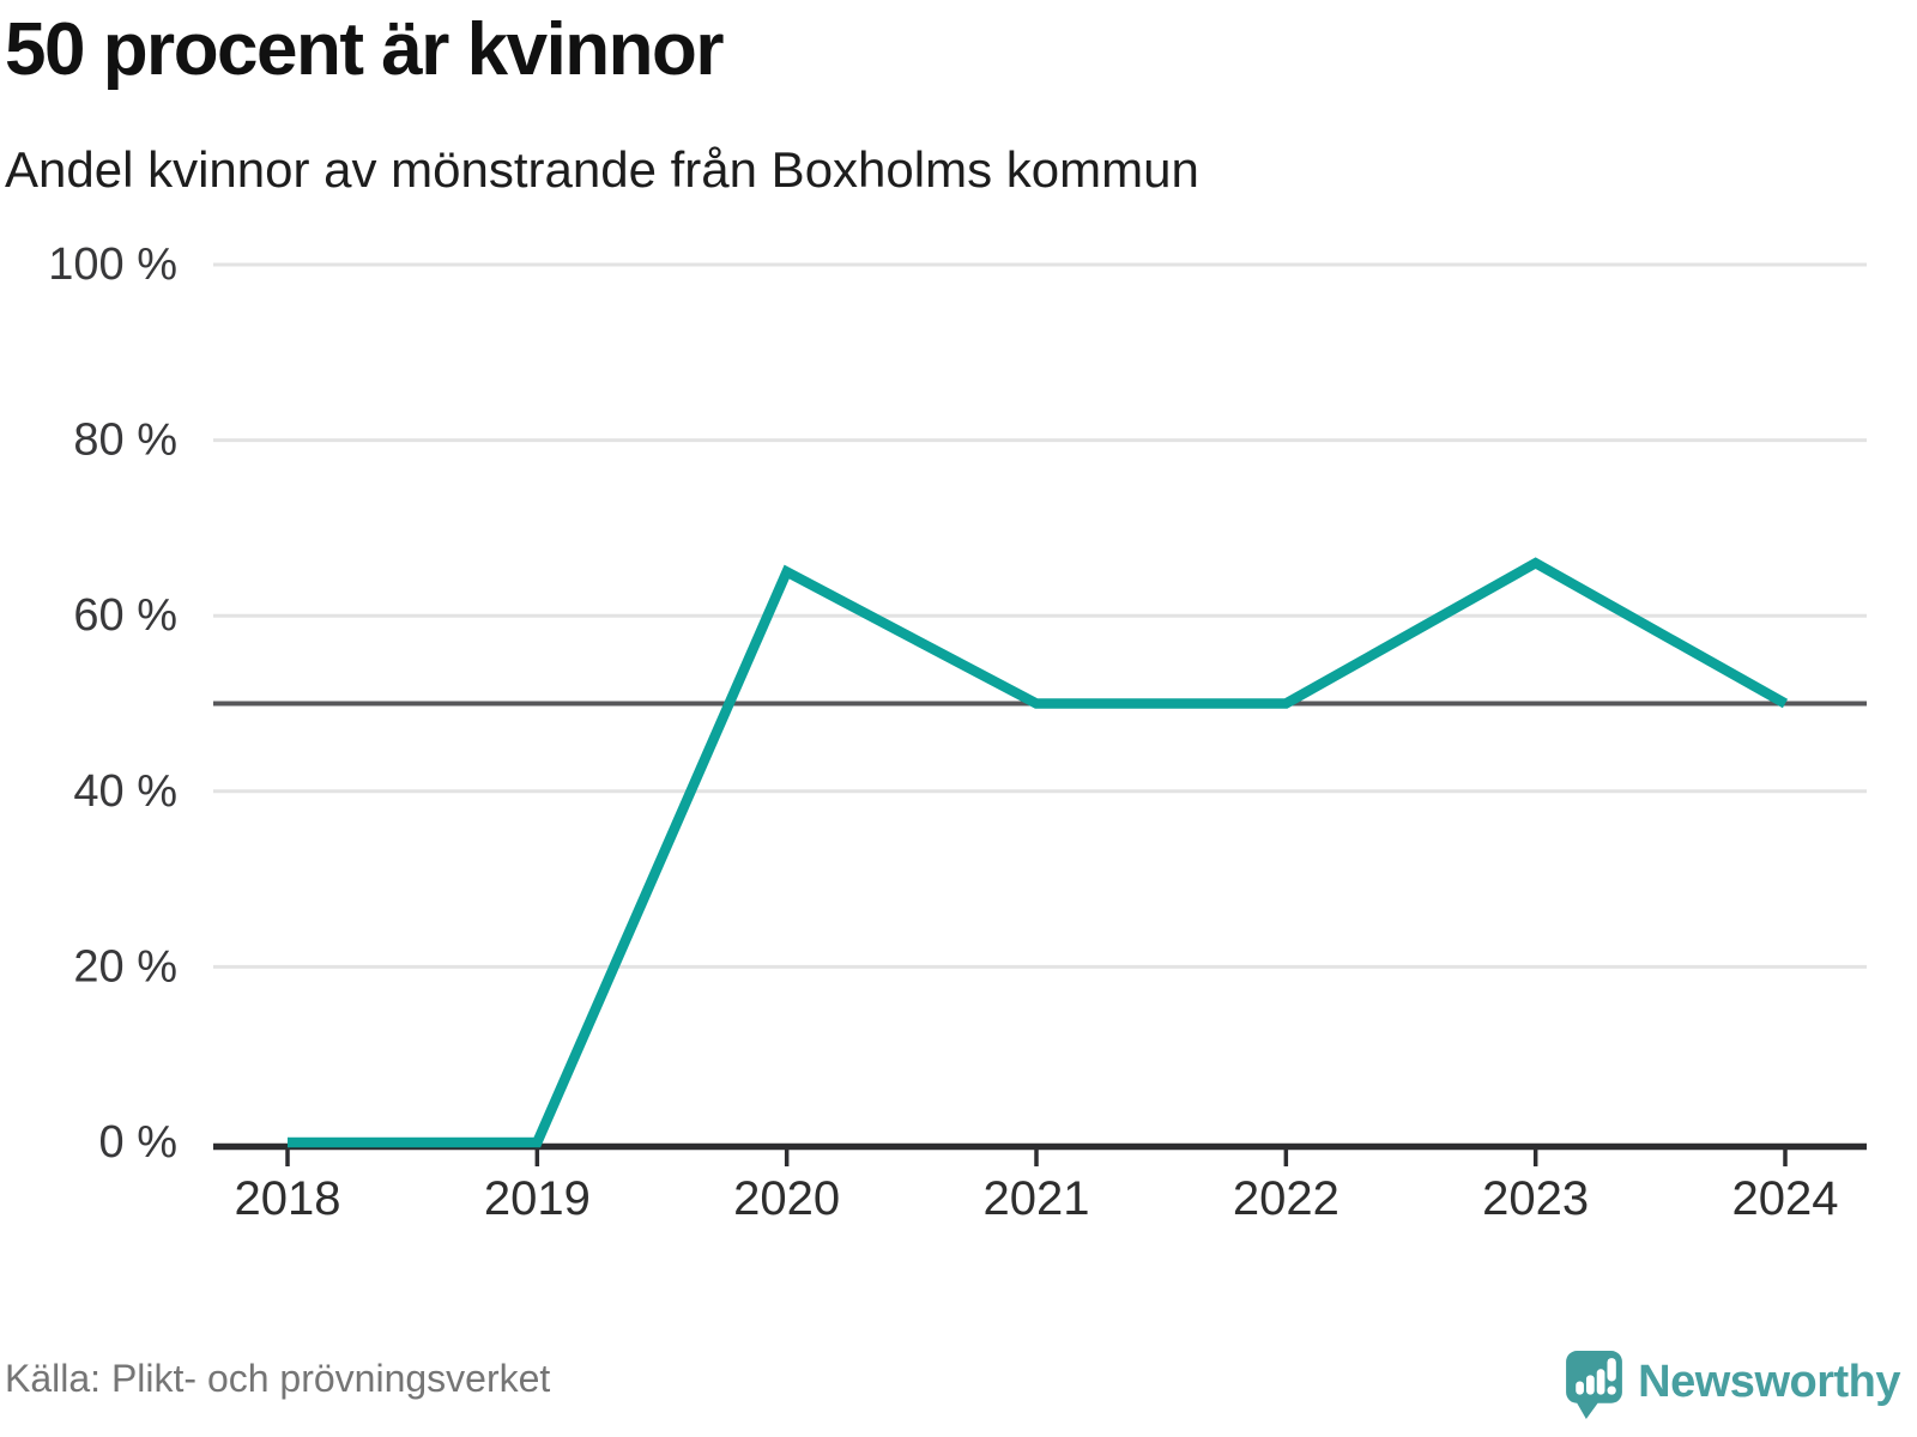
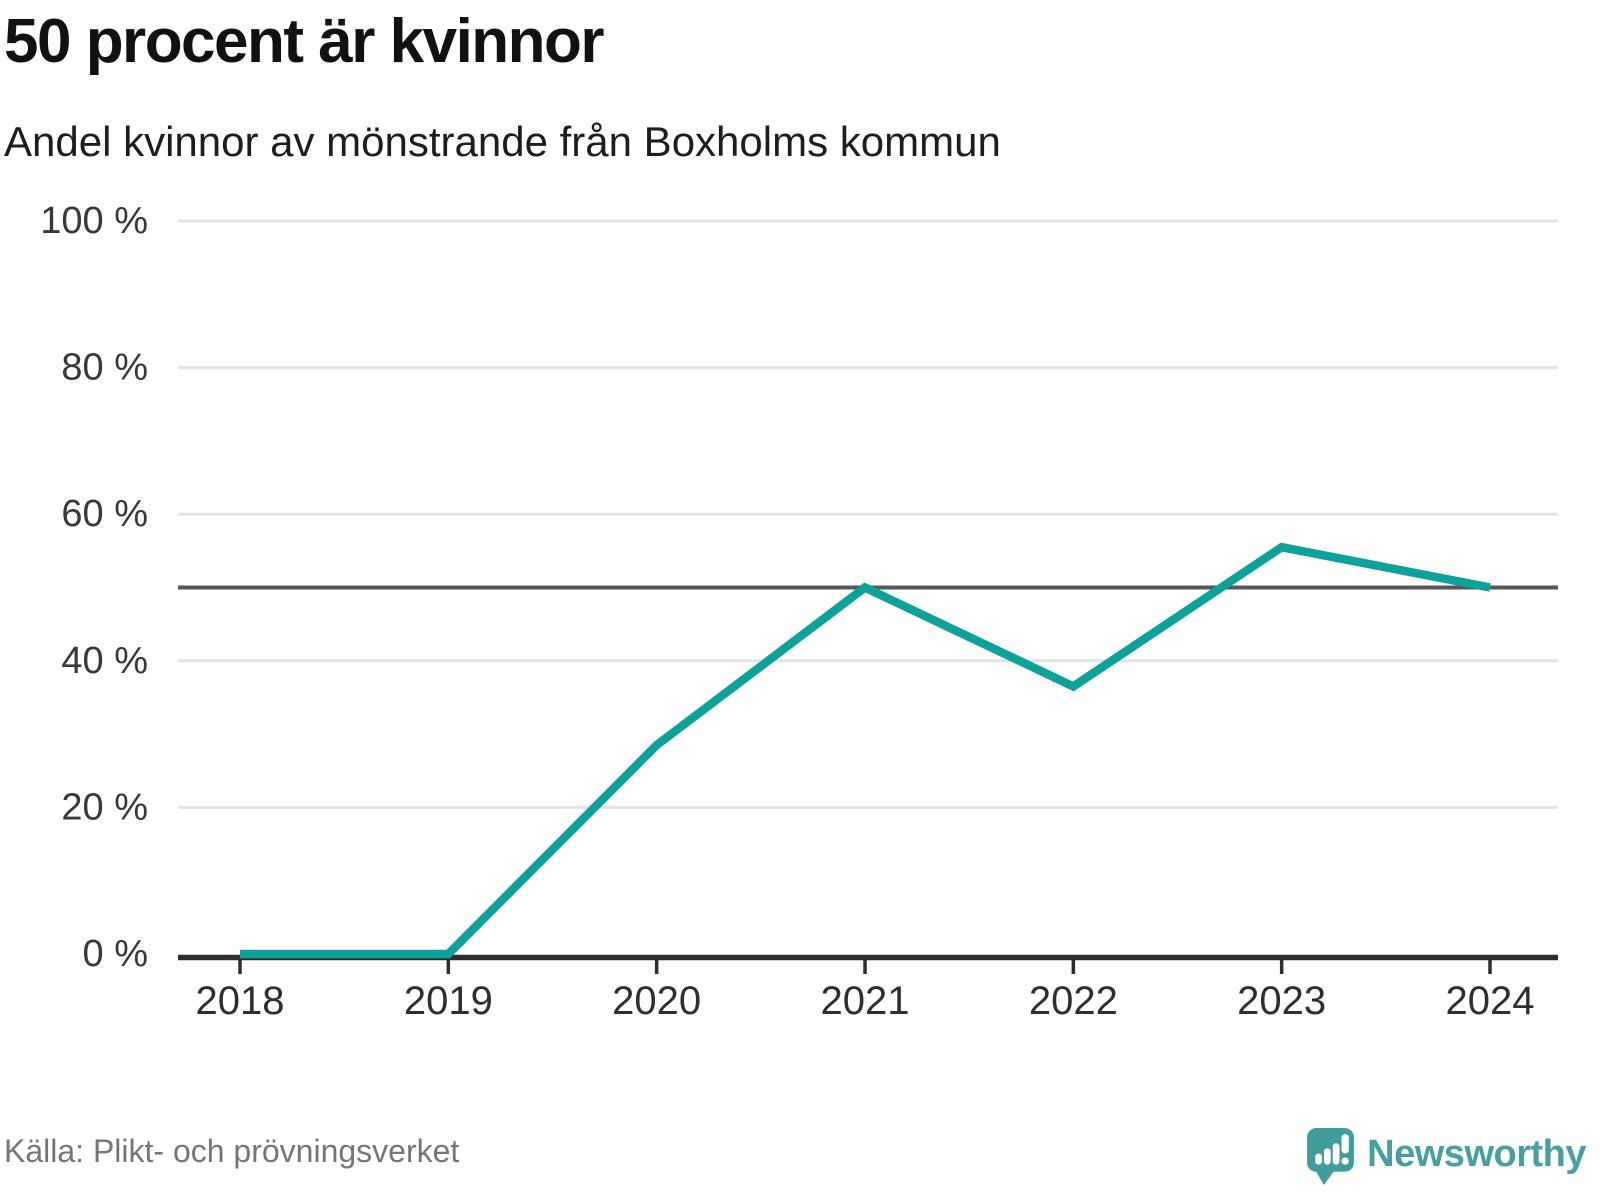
2020: 65% -> 28%
2022: 50% -> 36%
2023: 66% -> 56%
